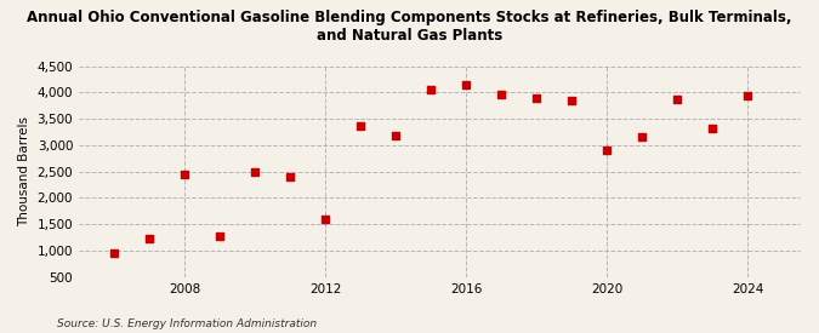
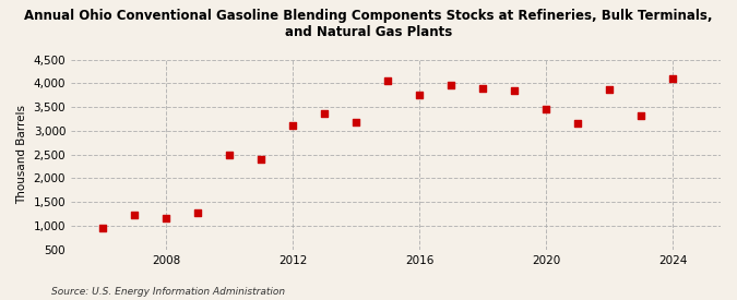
2008: 2,450 -> 1,160
2012: 1,600 -> 3,110
2016: 4,150 -> 3,760
2020: 2,900 -> 3,450
2024: 3,950 -> 4,100
